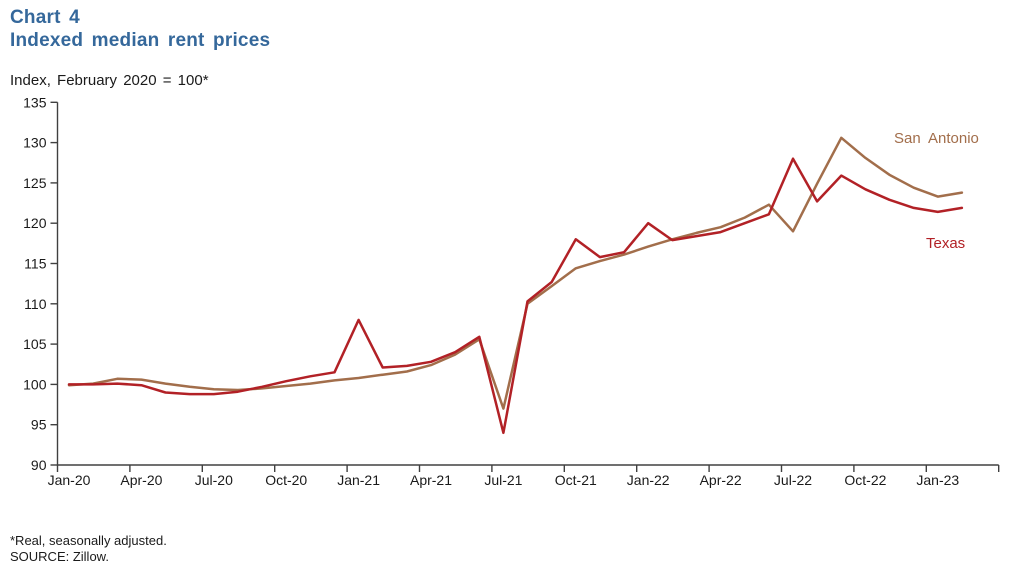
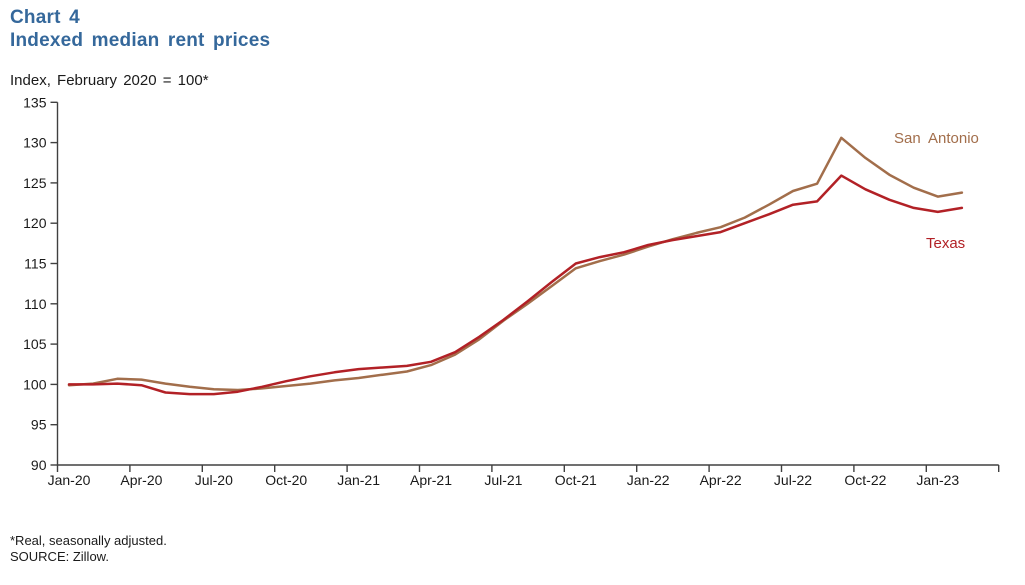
Texas/Jan-21: 108 -> 102
San Antonio/Jul-21: 97 -> 108
Texas/Jul-21: 94 -> 108
Texas/Oct-21: 118 -> 115
Texas/Jan-22: 120 -> 117
San Antonio/Jul-22: 119 -> 124
Texas/Jul-22: 128 -> 122
